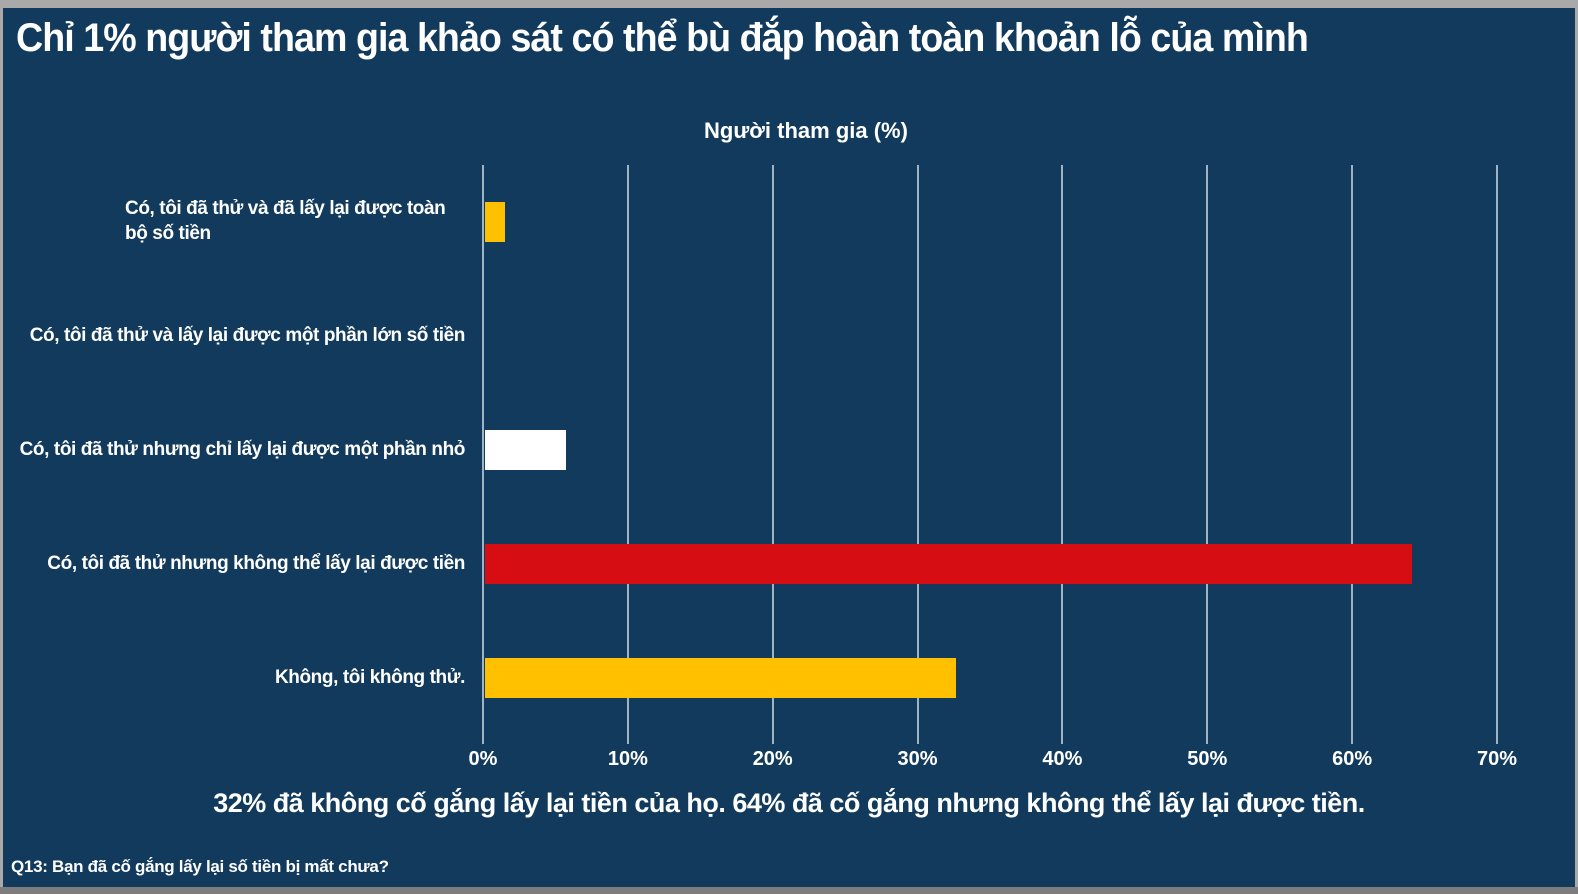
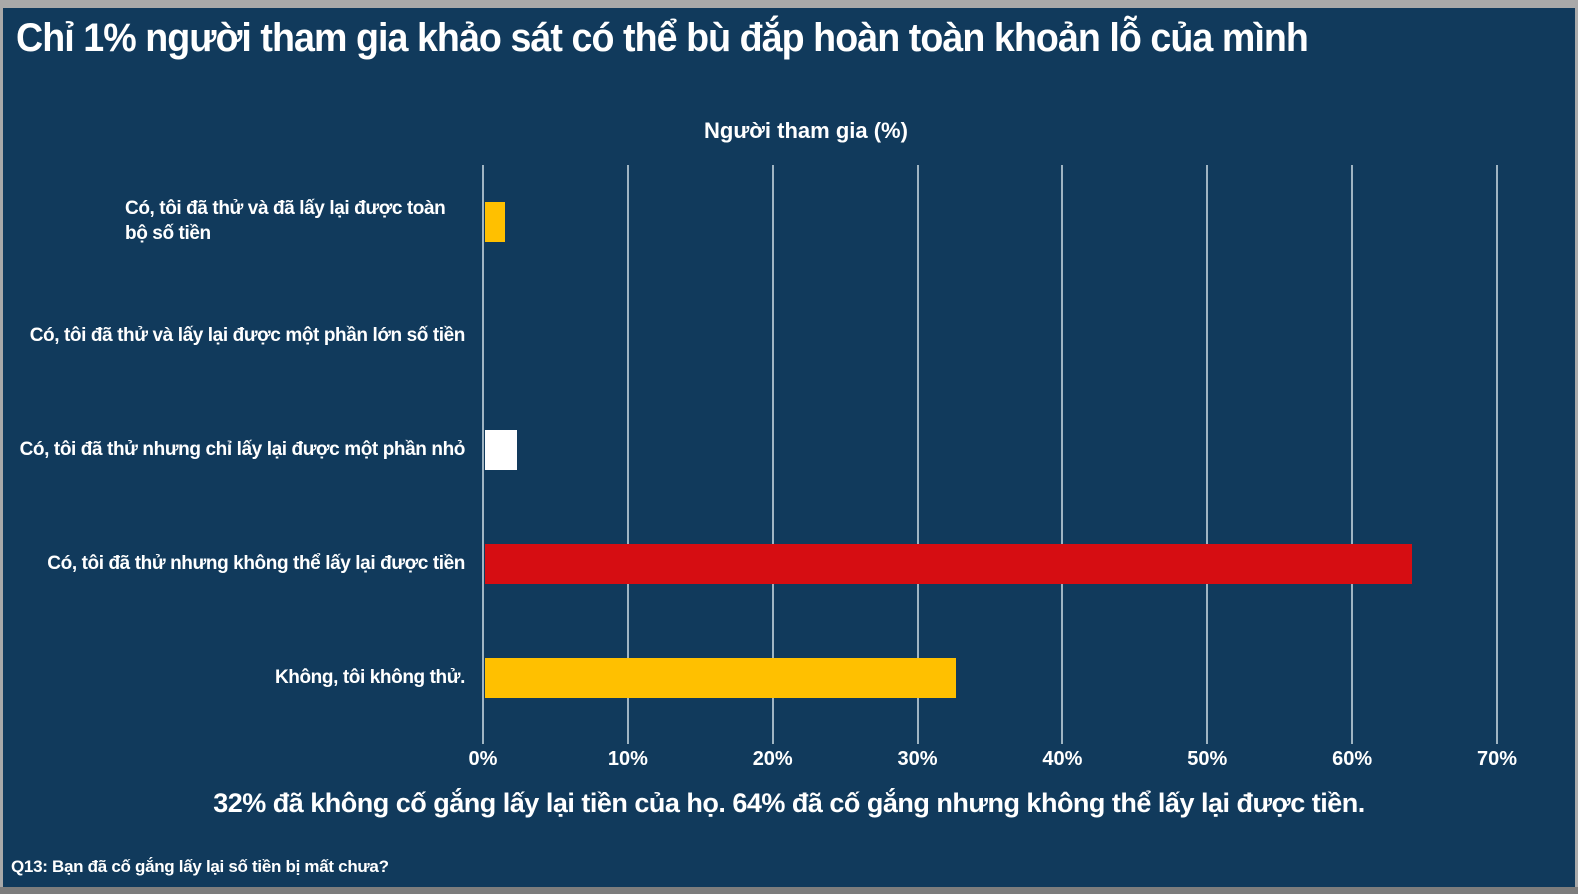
Có, tôi đã thử nhưng chỉ lấy lại được một phần nhỏ: 5.6% -> 2.2%
